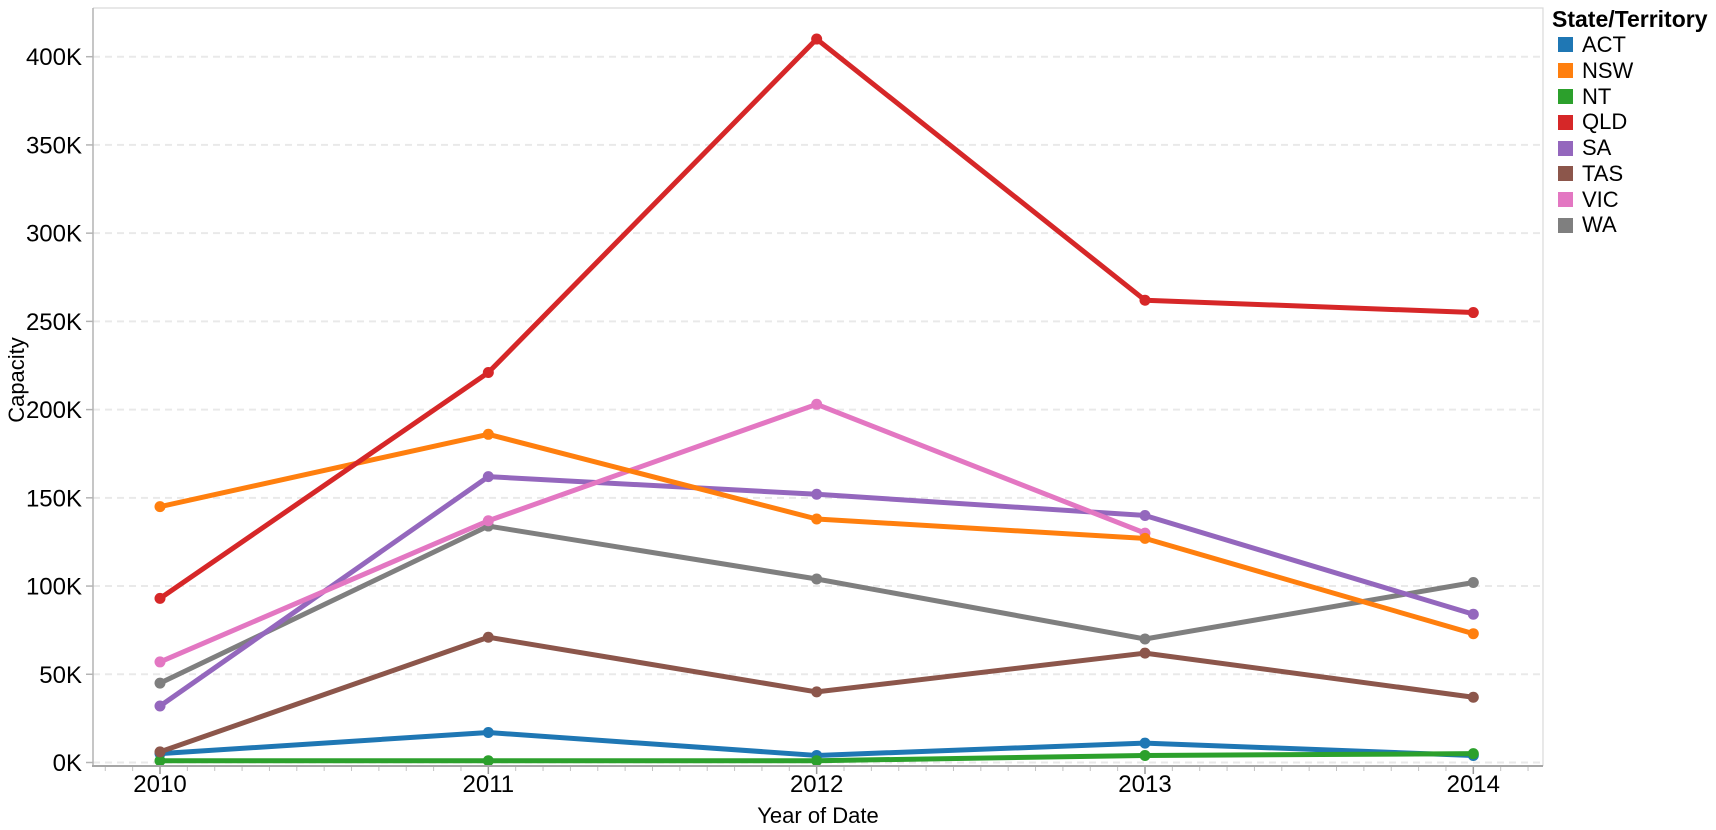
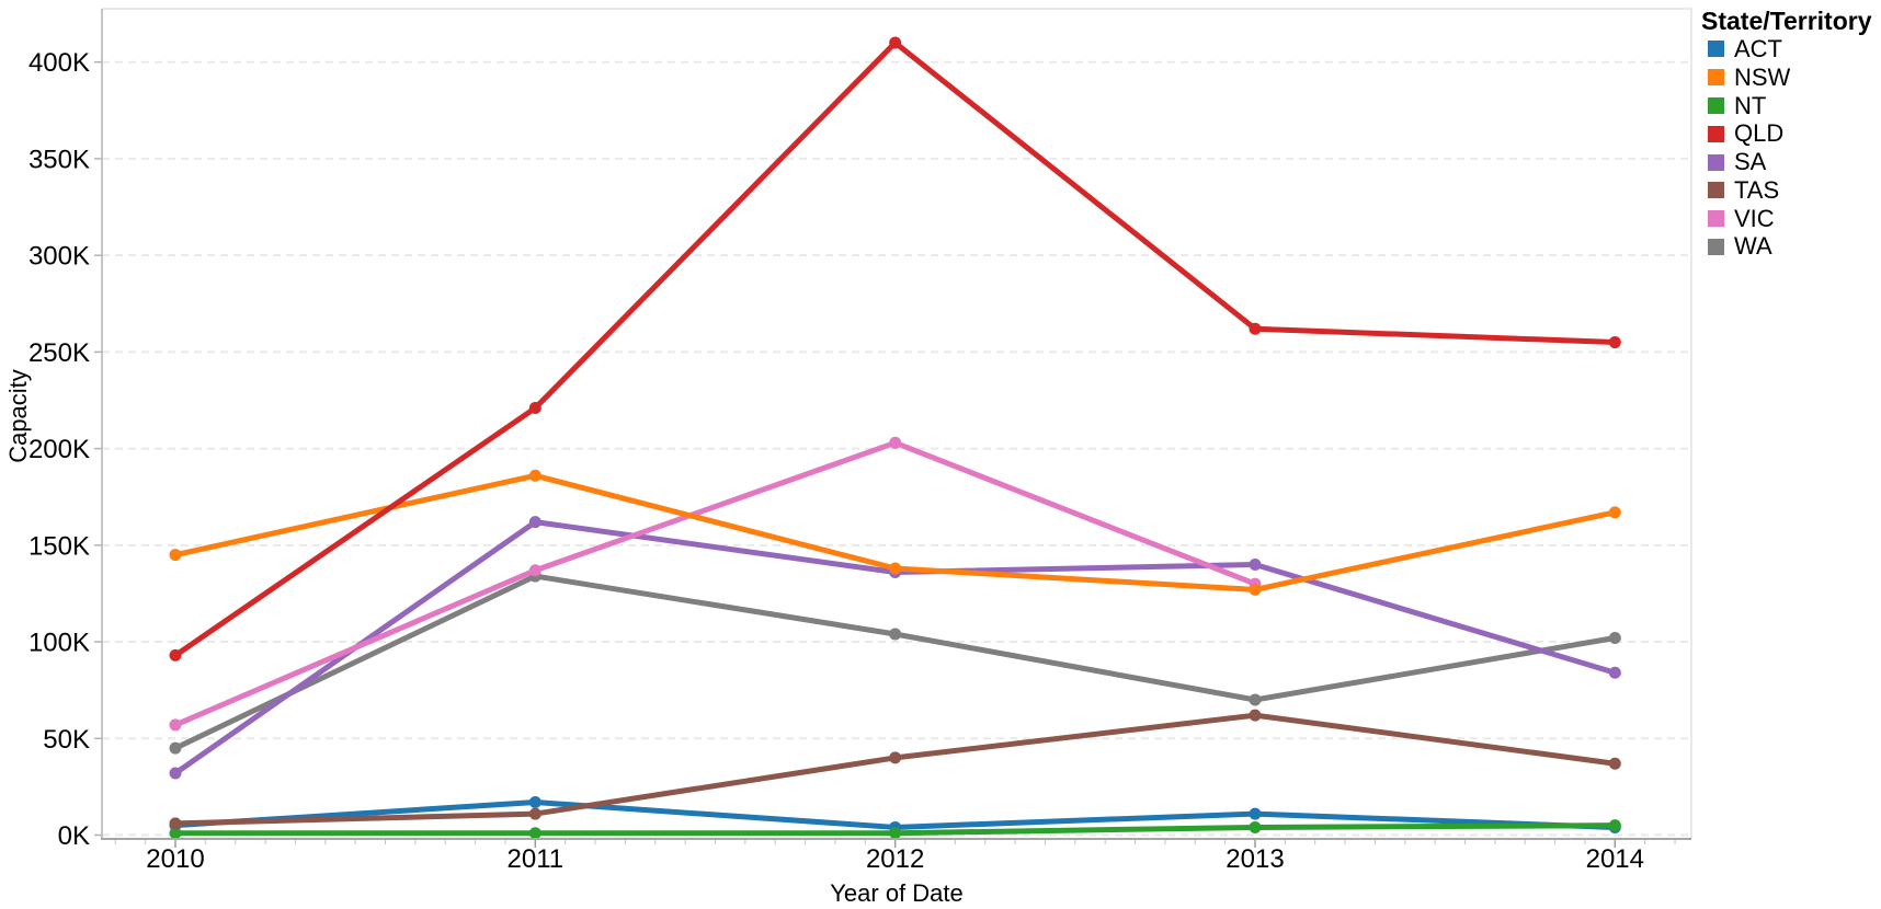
TAS/2011: 71K -> 11K
SA/2012: 152K -> 136K
NSW/2014: 73K -> 167K
